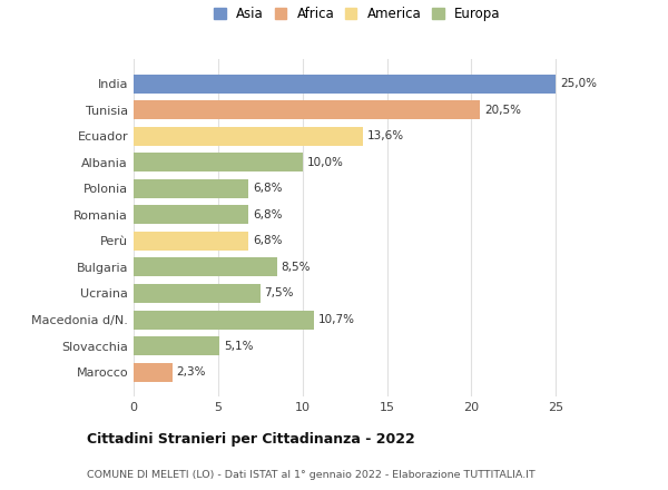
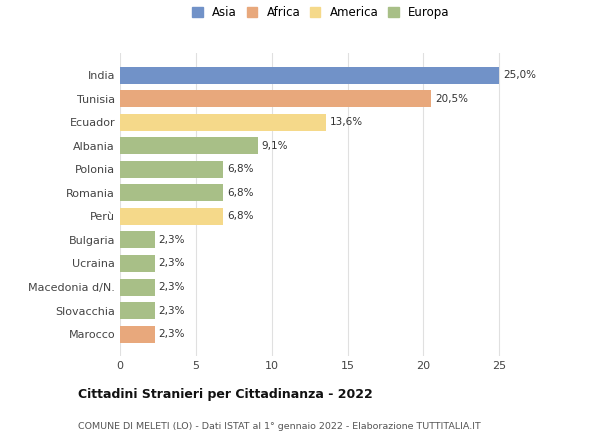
Albania: 10,0% -> 9,1%
Bulgaria: 8,5% -> 2,3%
Ucraina: 7,5% -> 2,3%
Macedonia d/N.: 10,7% -> 2,3%
Slovacchia: 5,1% -> 2,3%
